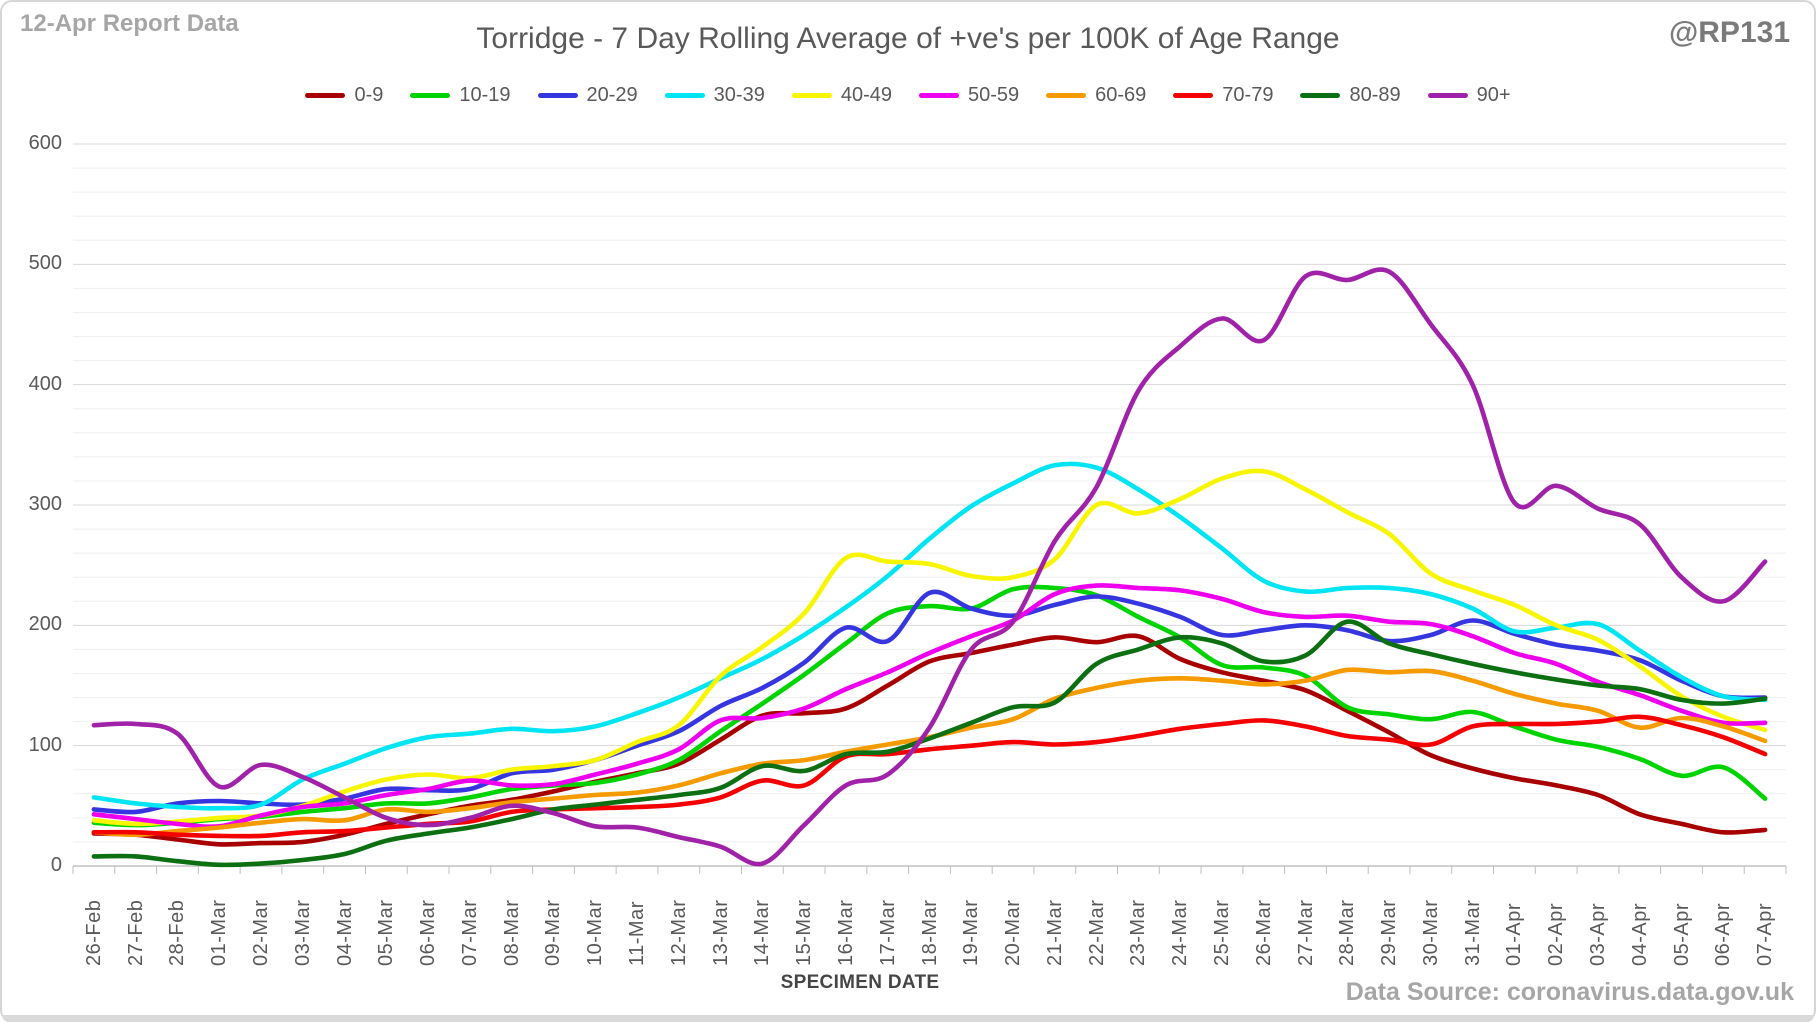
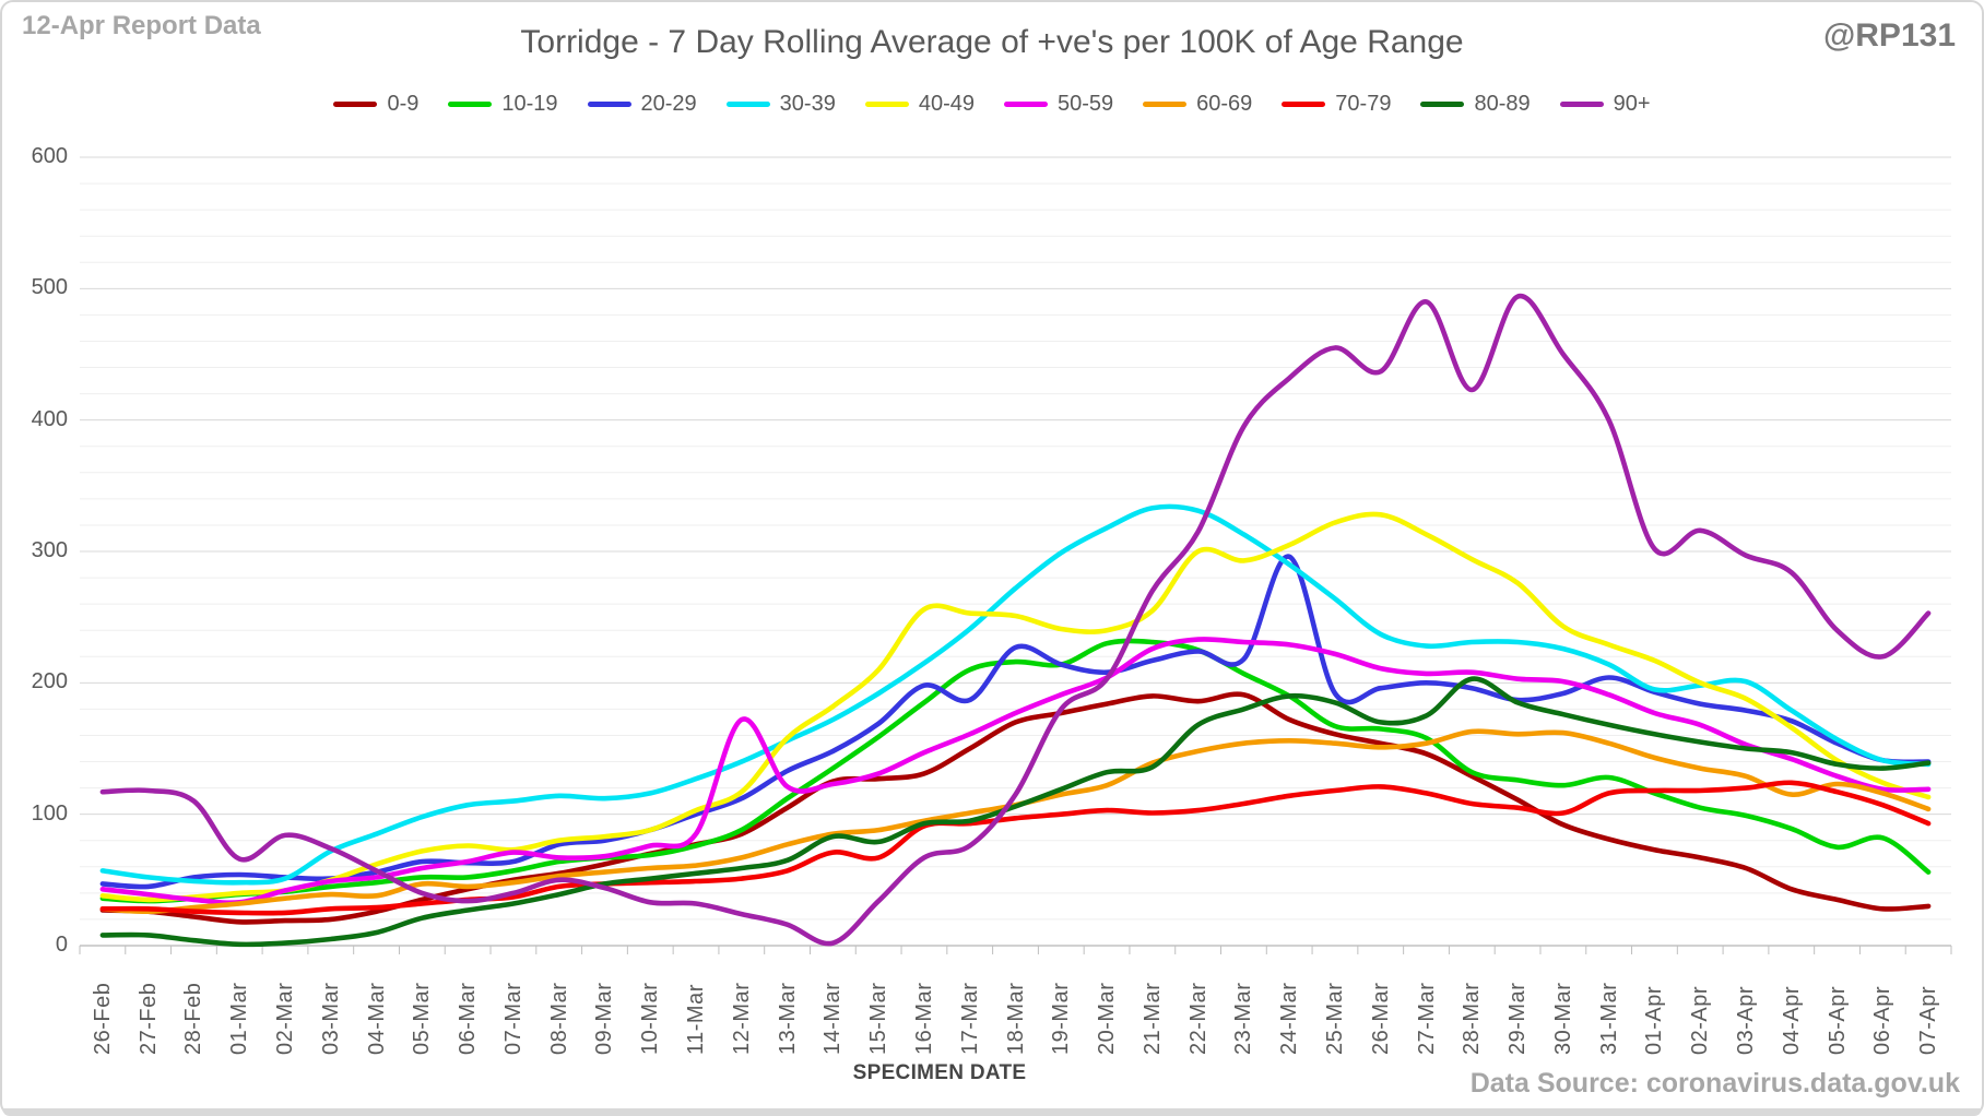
50-59/12-Mar: 97 -> 172
20-29/24-Mar: 207 -> 296
90+/28-Mar: 487 -> 423
